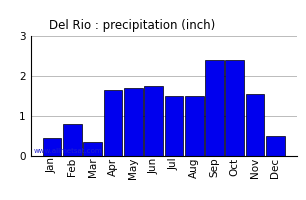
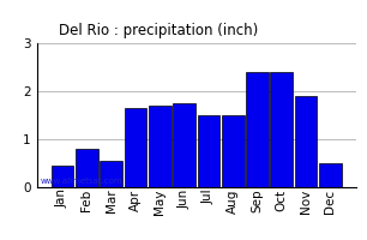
Mar: 0.35 -> 0.55
Nov: 1.55 -> 1.90
